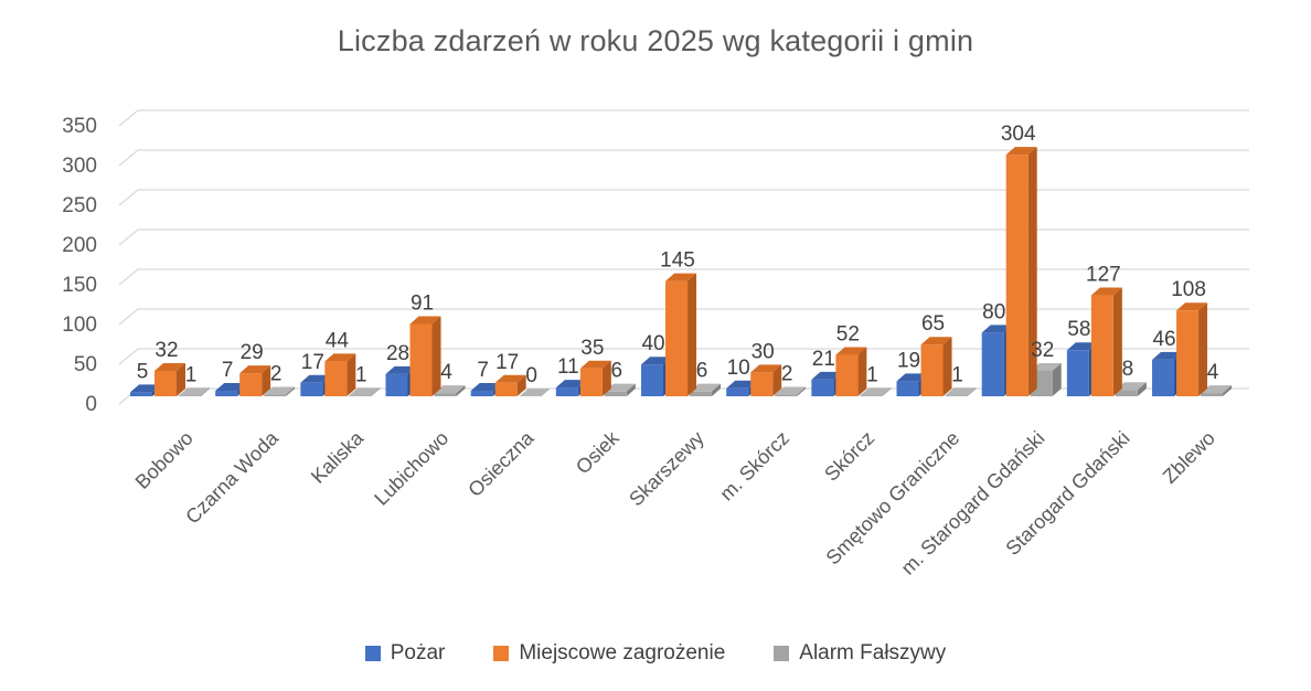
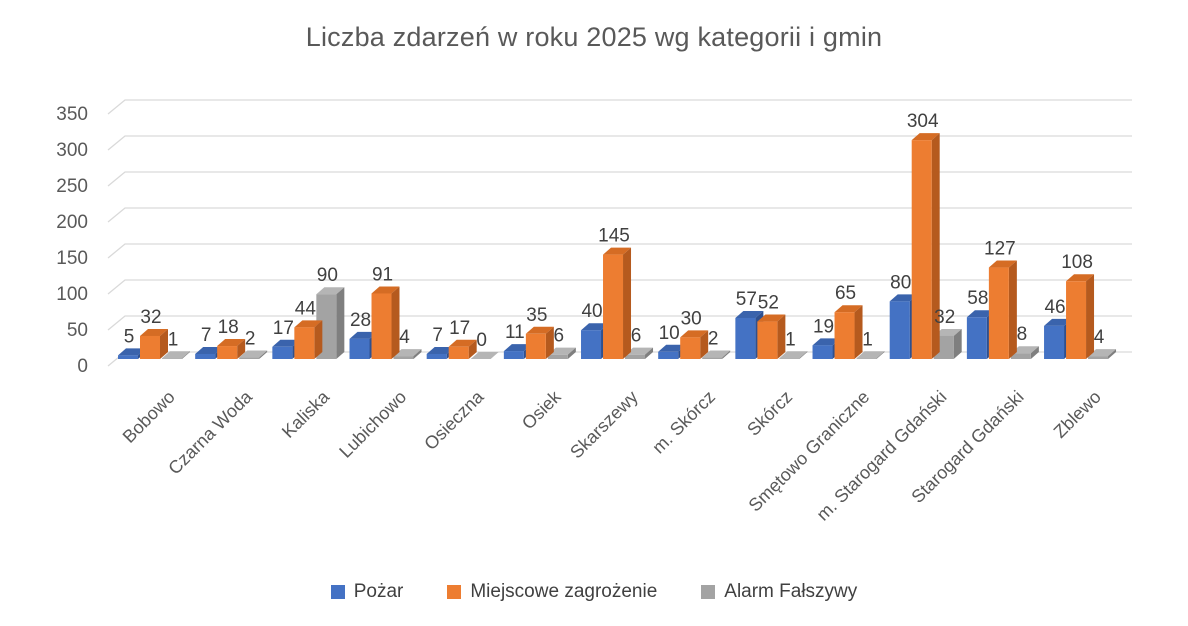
Miejscowe zagrożenie/Czarna Woda: 29 -> 18
Alarm Fałszywy/Kaliska: 1 -> 90
Pożar/Skórcz: 21 -> 57
